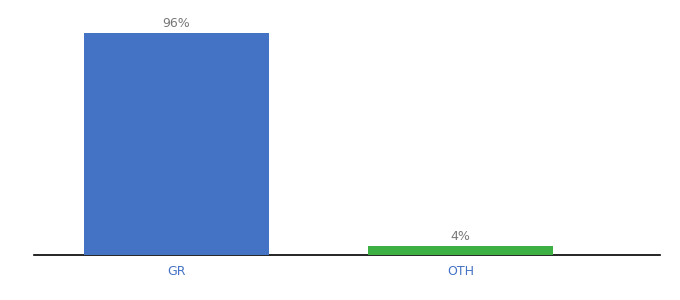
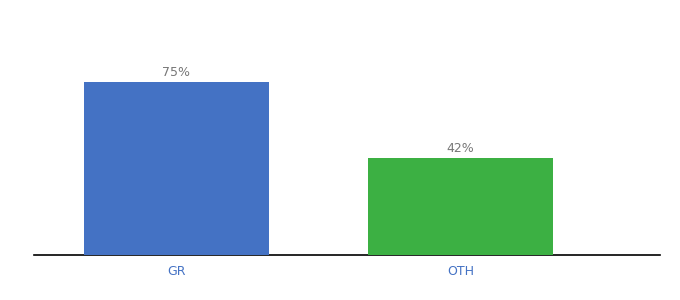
GR: 96% -> 75%
OTH: 4% -> 42%
